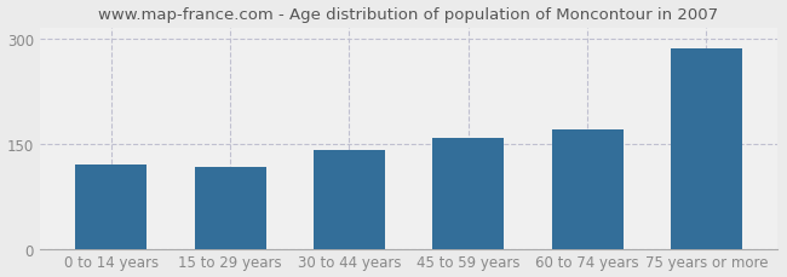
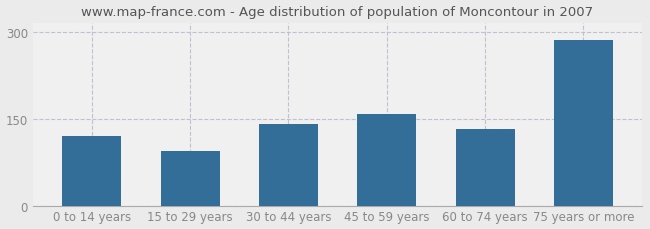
15 to 29 years: 116 -> 94
60 to 74 years: 170 -> 132
